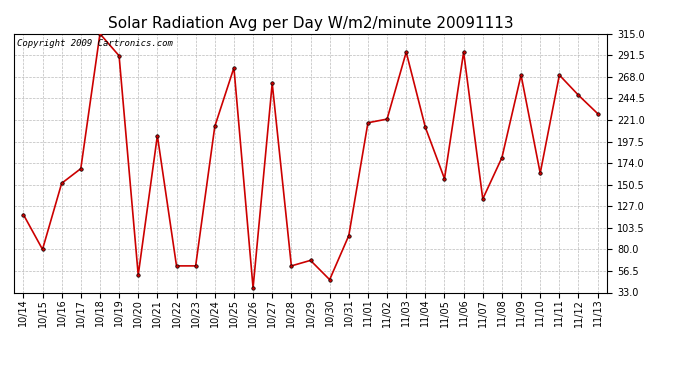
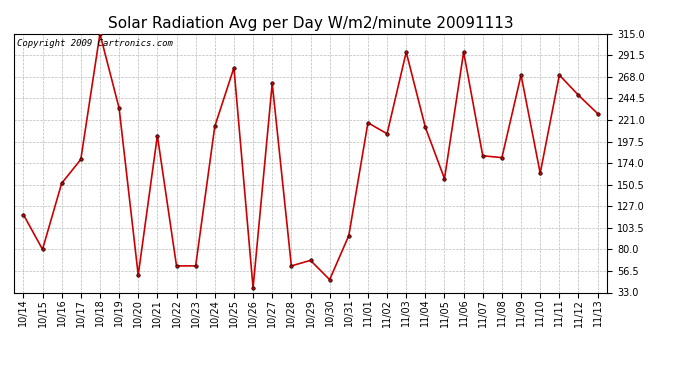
10/17: 168 -> 178
10/19: 291 -> 234
11/02: 222 -> 206
11/07: 135 -> 182
